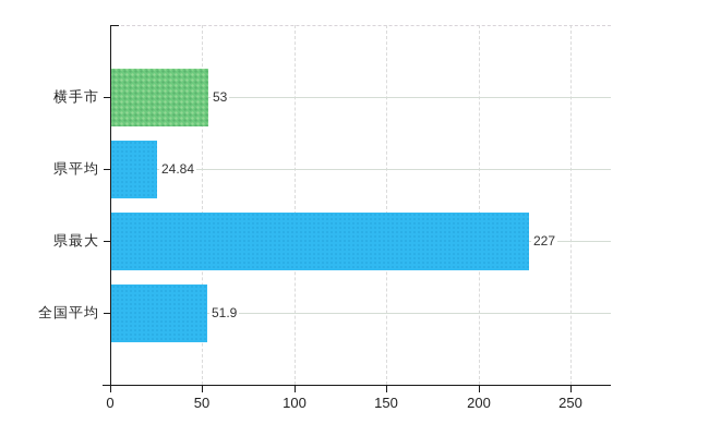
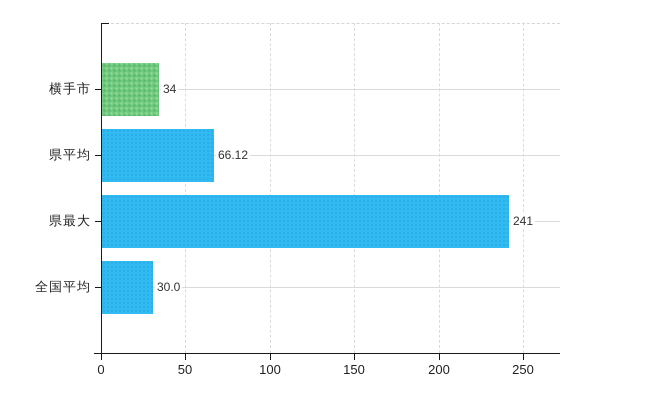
横手市: 53 -> 34
県平均: 24.84 -> 66.12
県最大: 227 -> 241
全国平均: 51.9 -> 30.0
